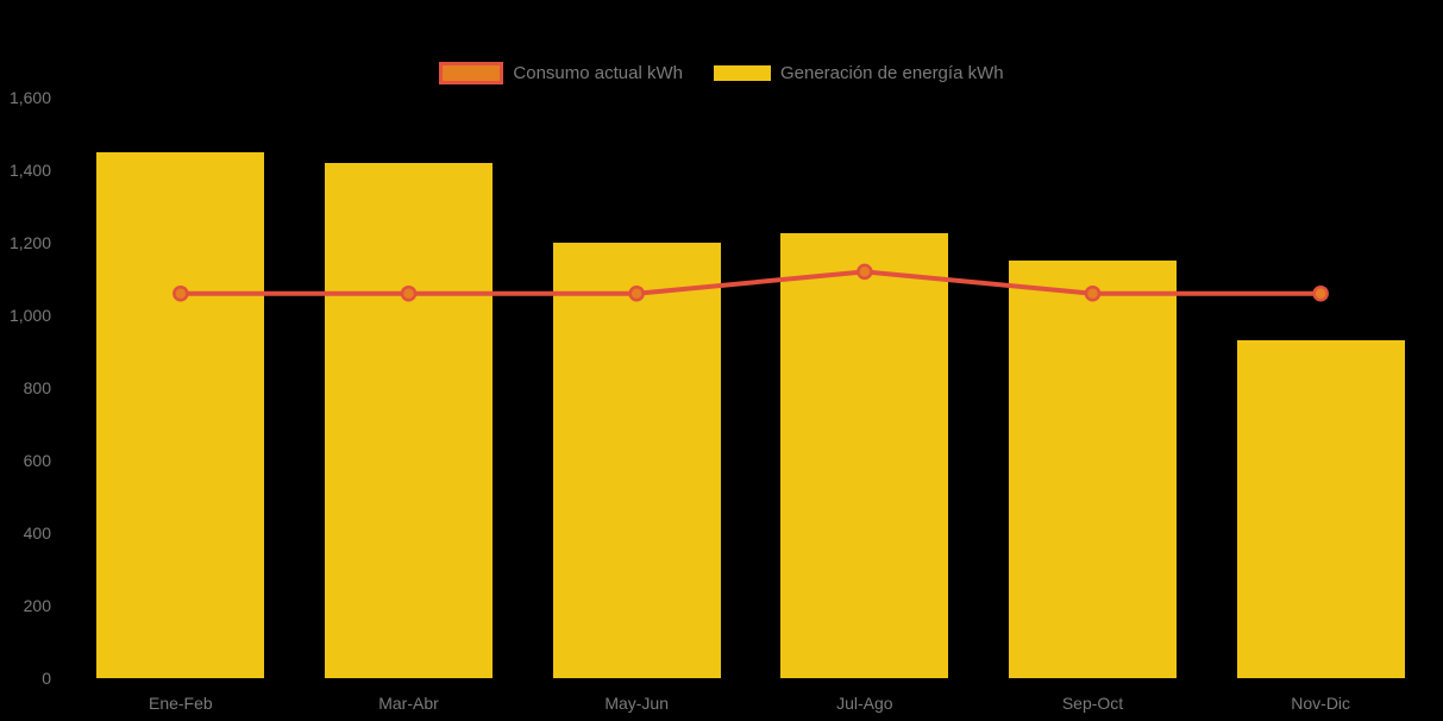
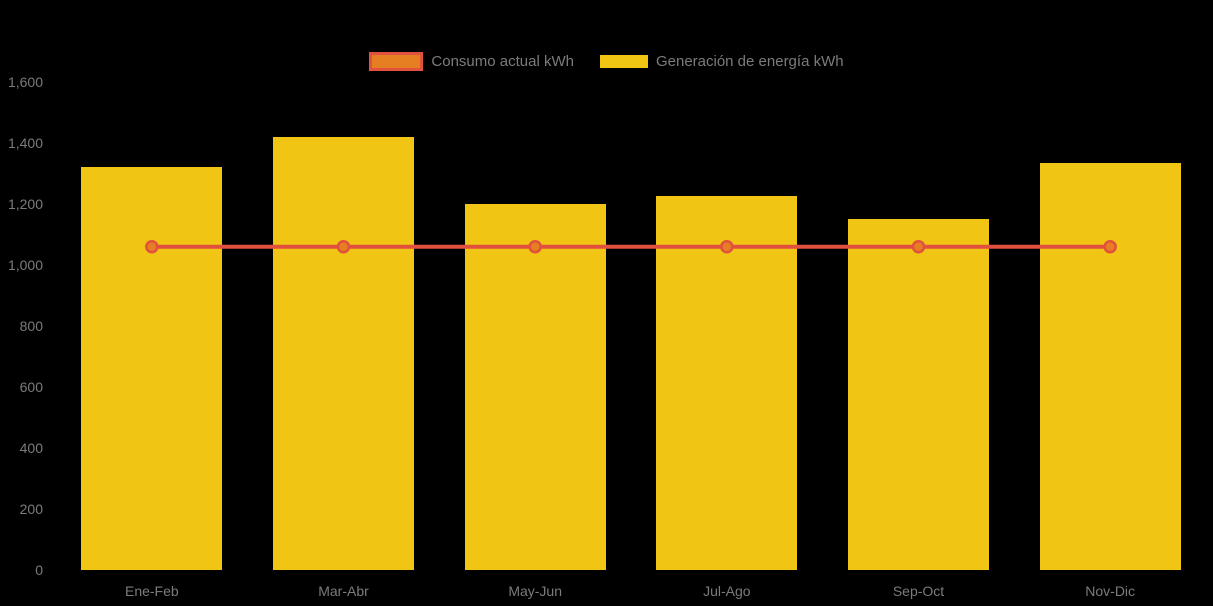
Generación de energía kWh/Ene-Feb: 1450 -> 1320
Consumo actual kWh/Jul-Ago: 1120 -> 1060
Generación de energía kWh/Nov-Dic: 930 -> 1340
